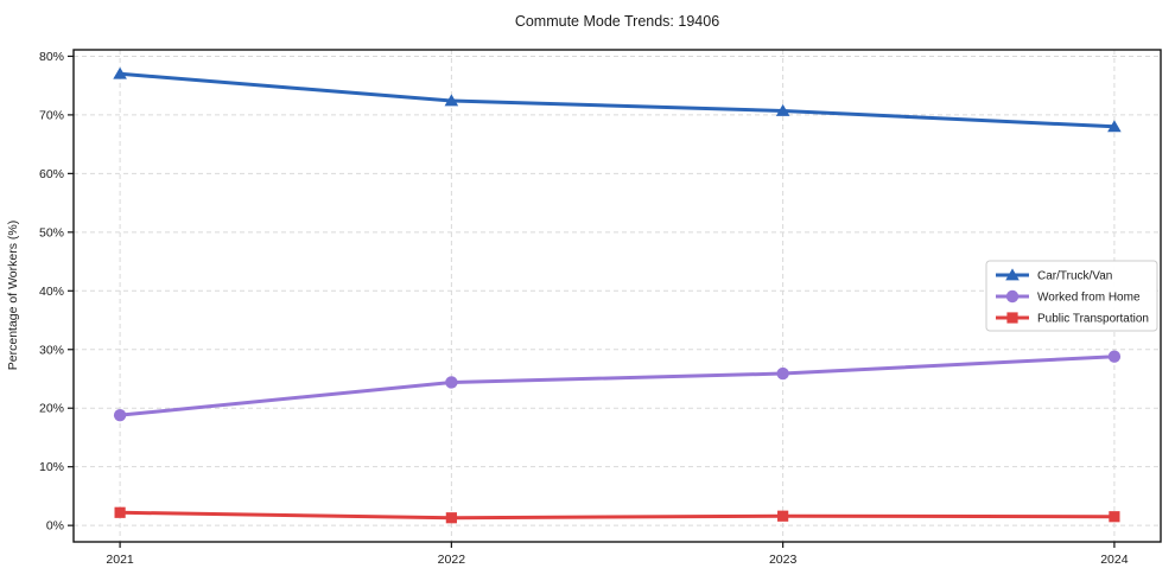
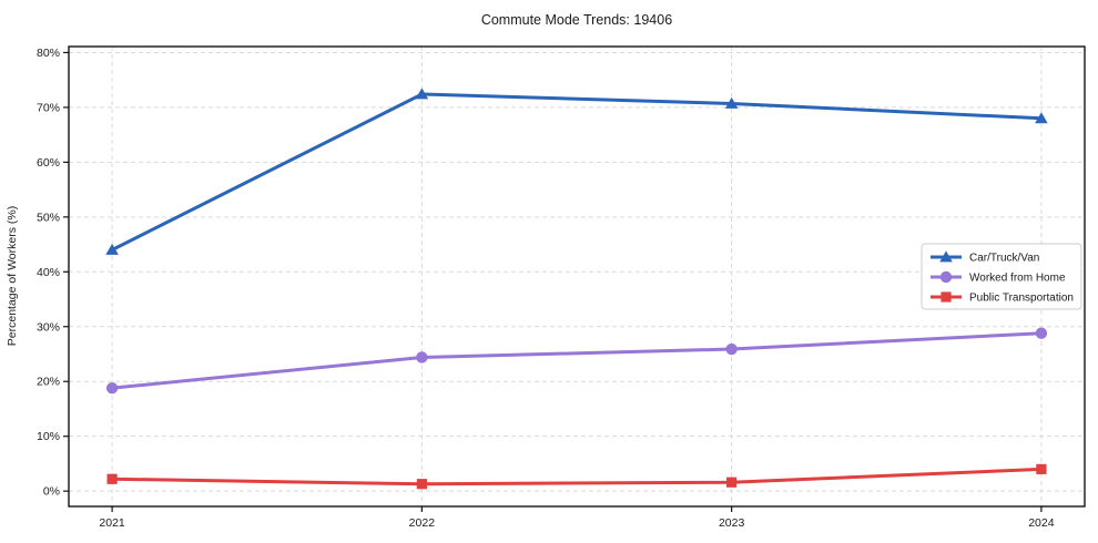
Car/Truck/Van/2021: 77% -> 44%
Public Transportation/2024: 2% -> 4%
